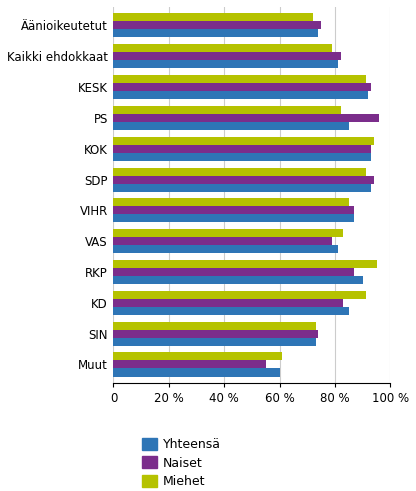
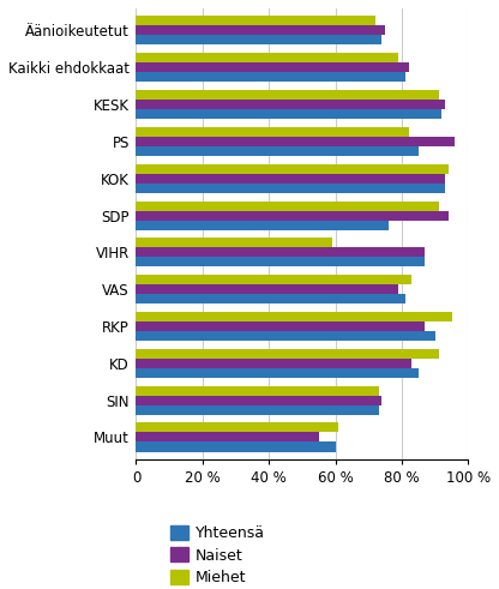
Yhteensä/SDP: 93 % -> 76 %
Miehet/VIHR: 85 % -> 59 %
